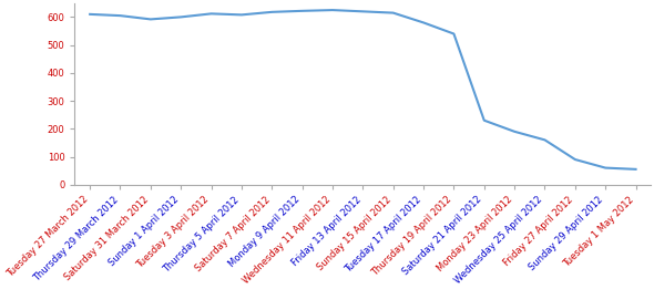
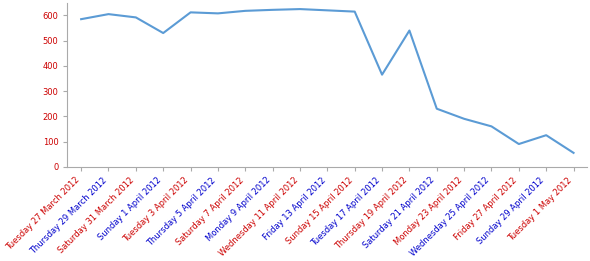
Tuesday 27 March 2012: 610 -> 585
Sunday 1 April 2012: 600 -> 530
Tuesday 17 April 2012: 580 -> 365
Sunday 29 April 2012: 60 -> 125
